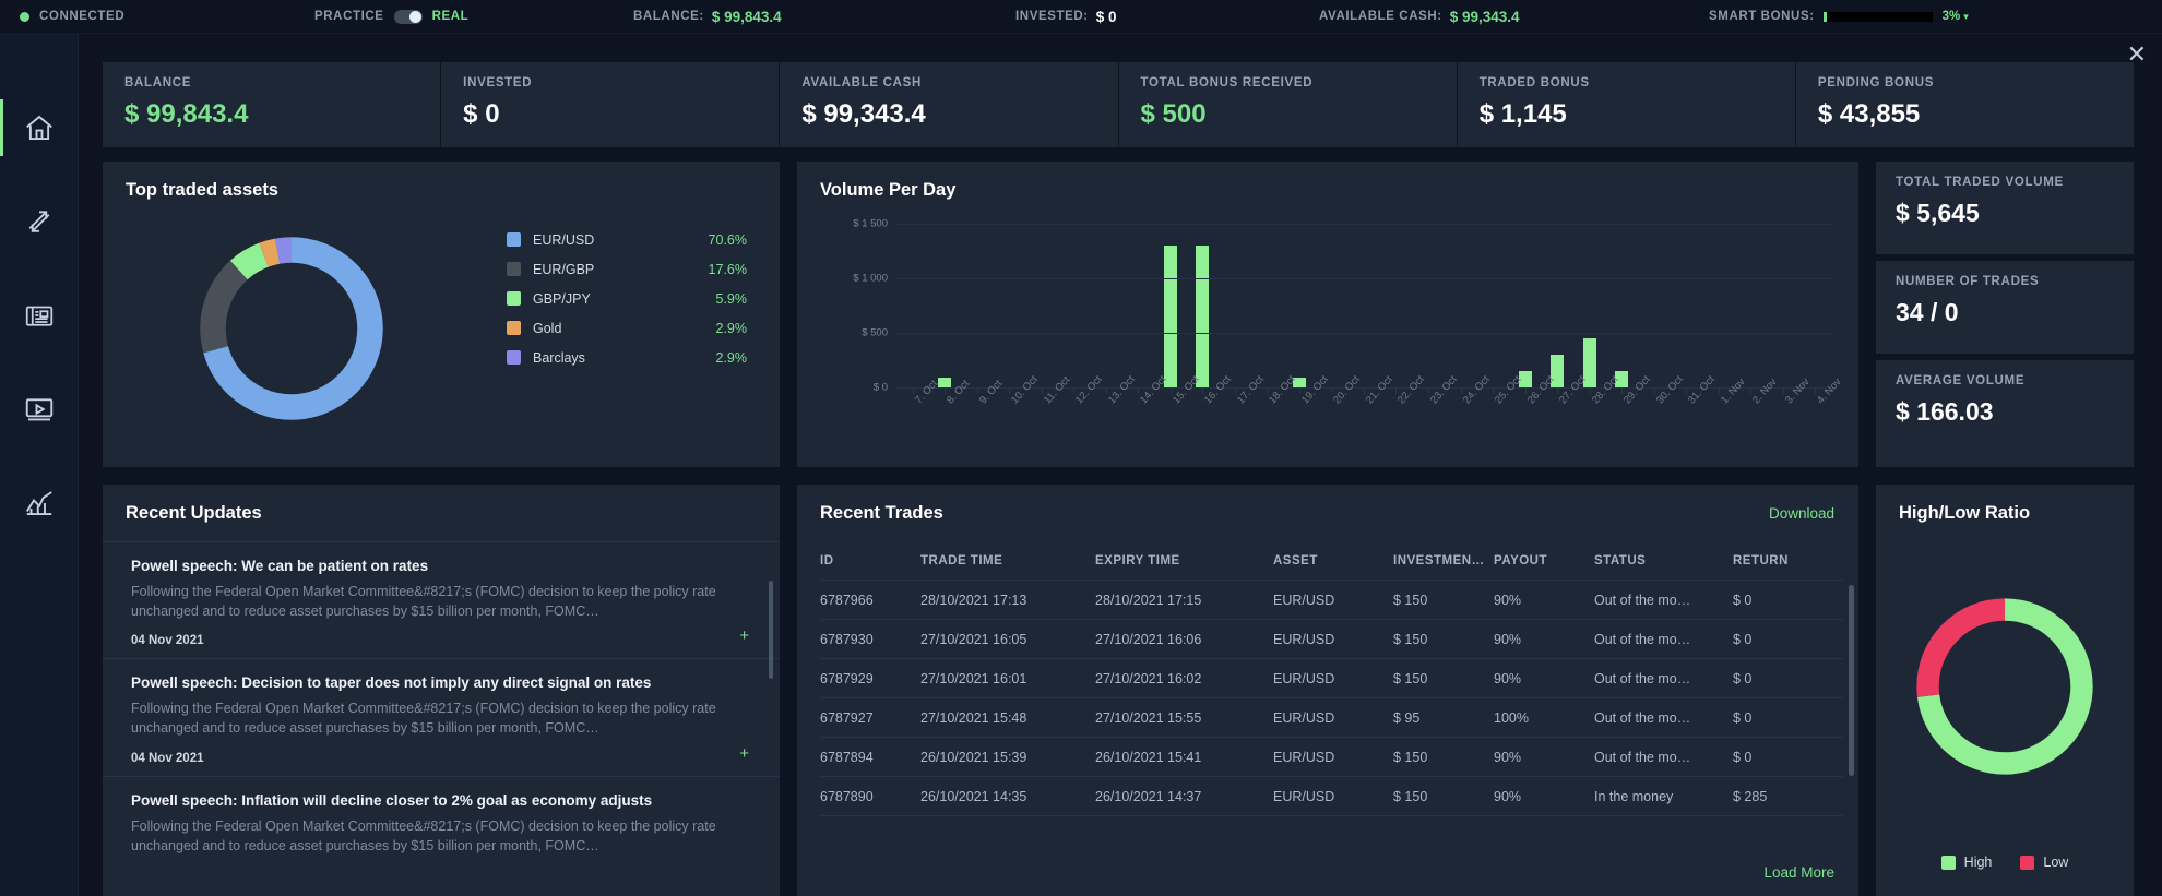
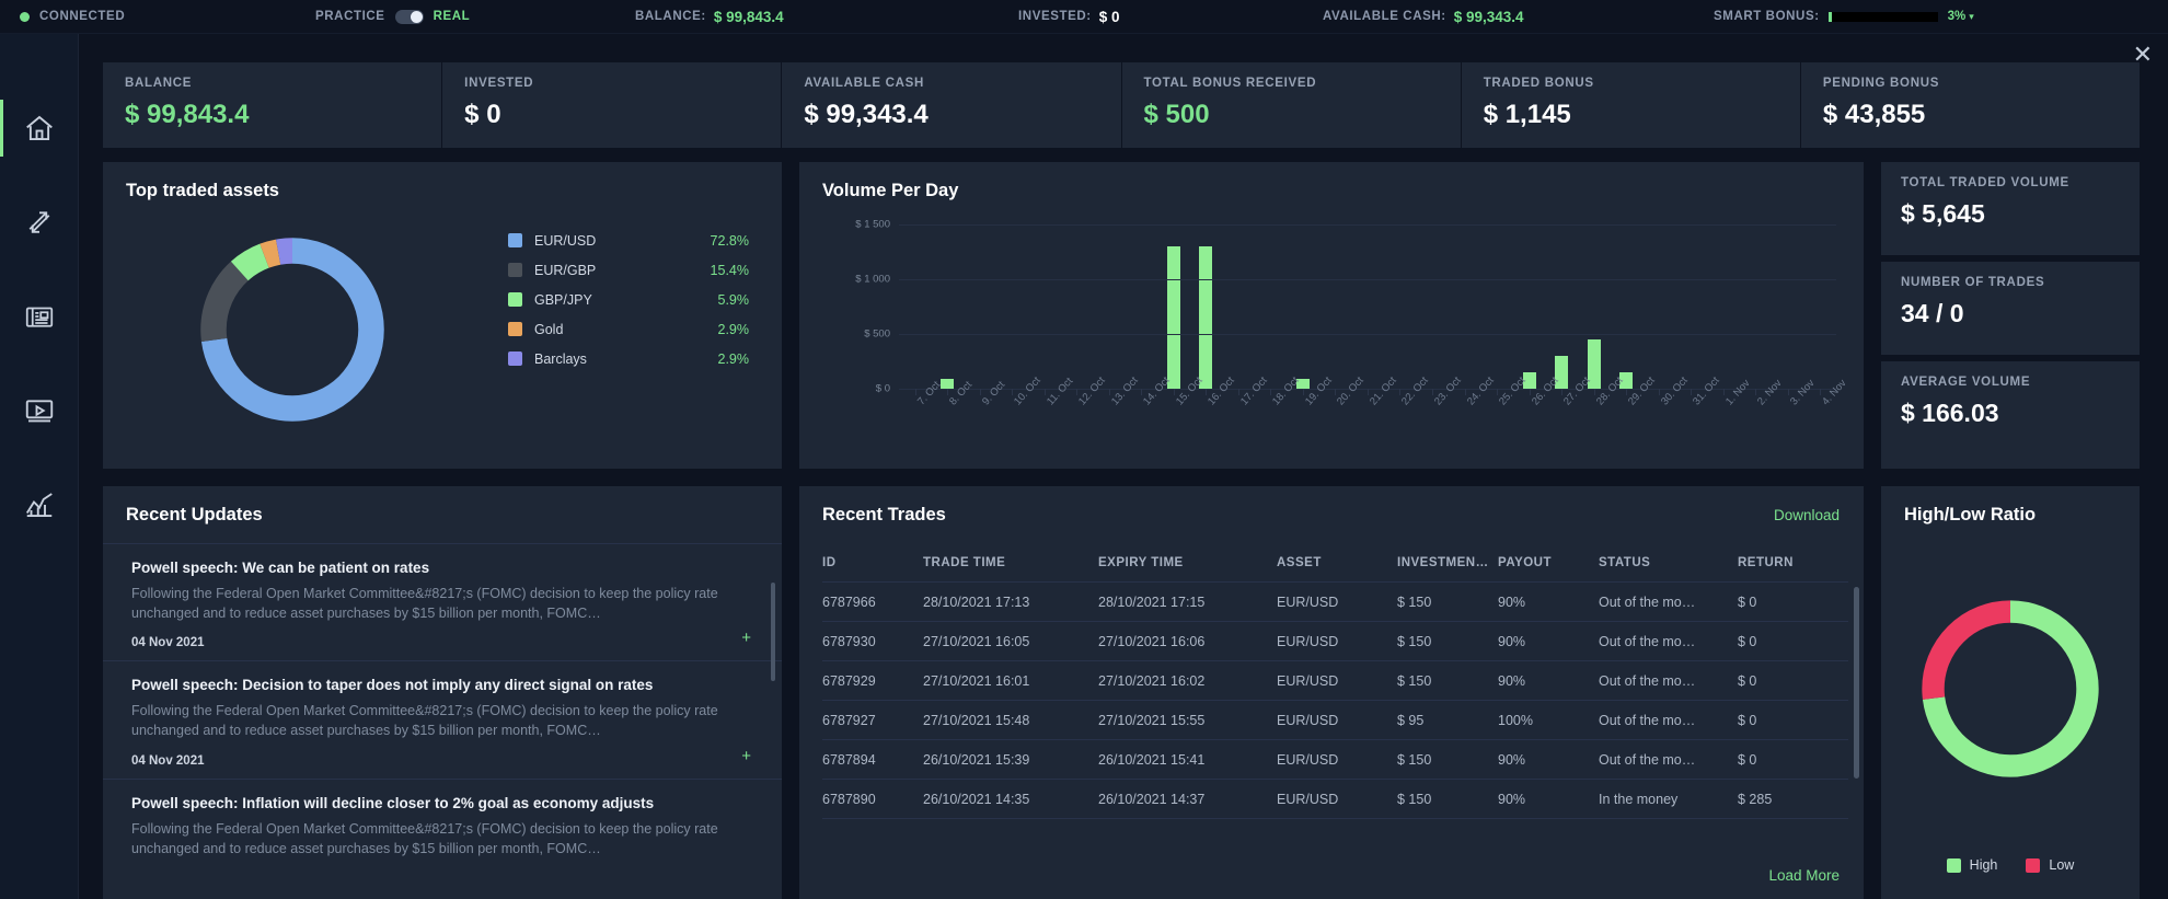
Top traded assets/EUR/USD: 70.6% -> 72.8%
Top traded assets/EUR/GBP: 17.6% -> 15.4%
